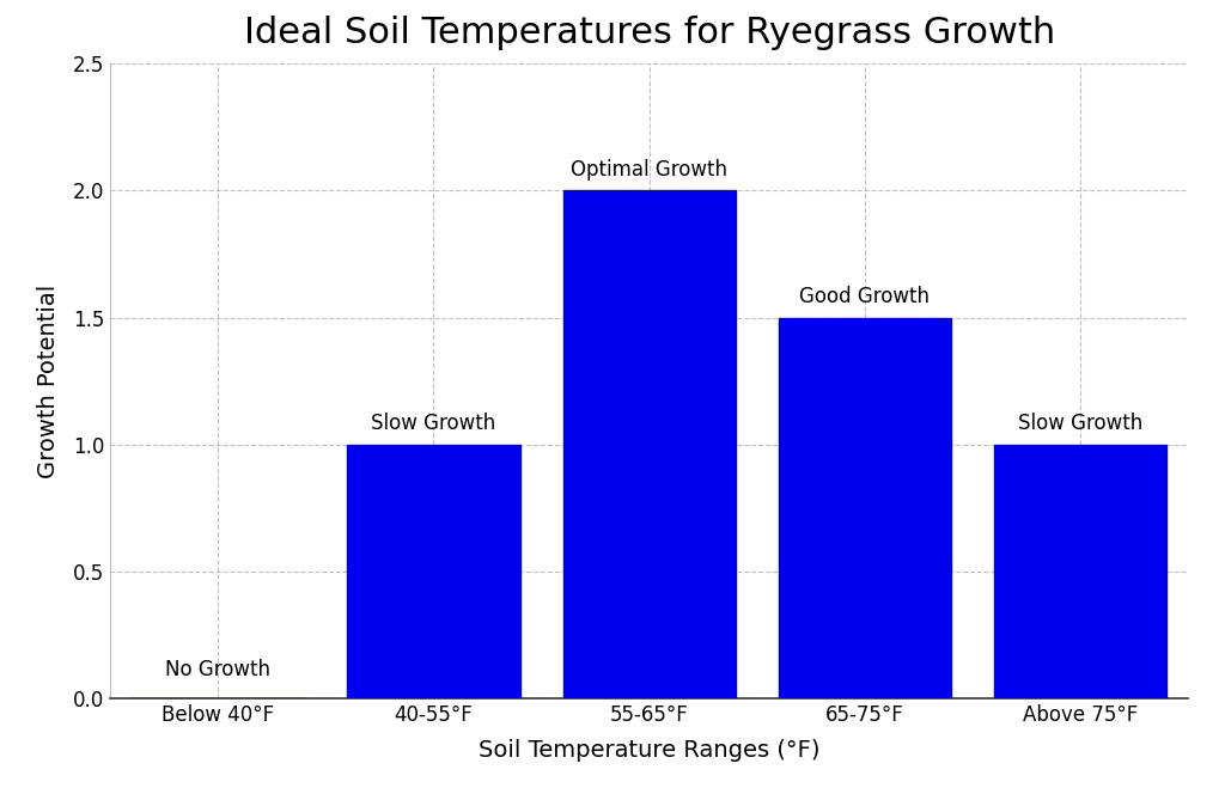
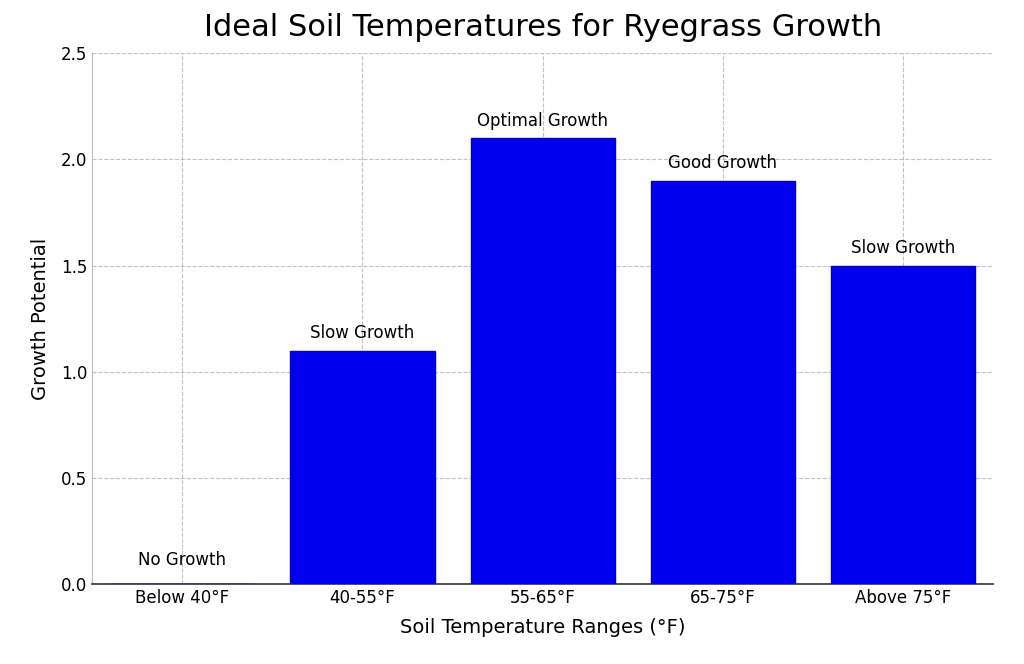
40-55°F: 1.0 -> 1.1
55-65°F: 2.0 -> 2.1
65-75°F: 1.5 -> 1.9
Above 75°F: 1.0 -> 1.5
